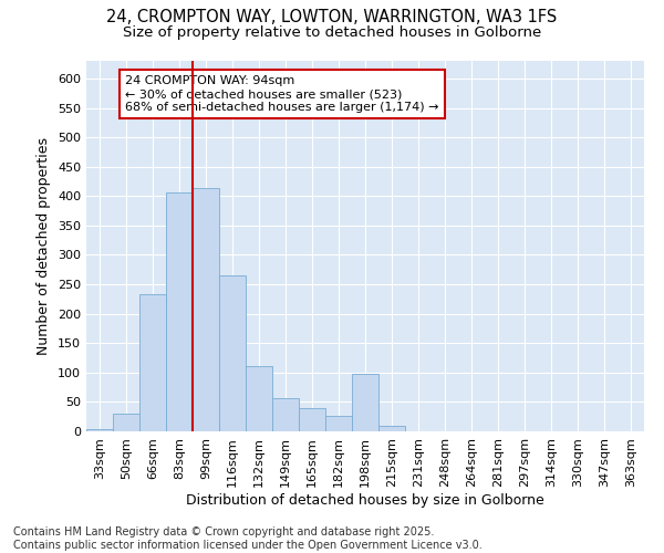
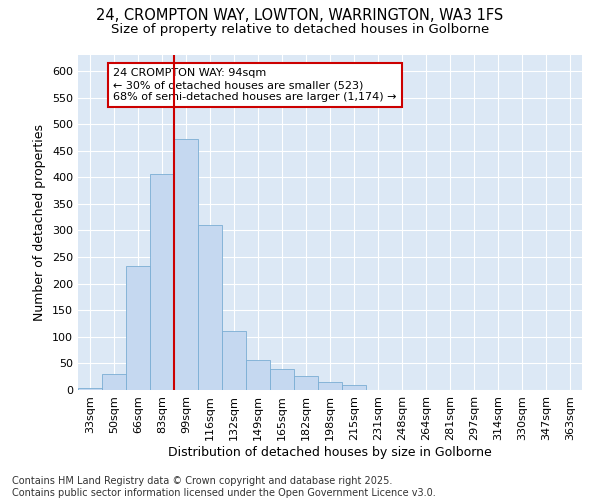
99sqm: 414 -> 472
116sqm: 266 -> 311
198sqm: 98 -> 15
